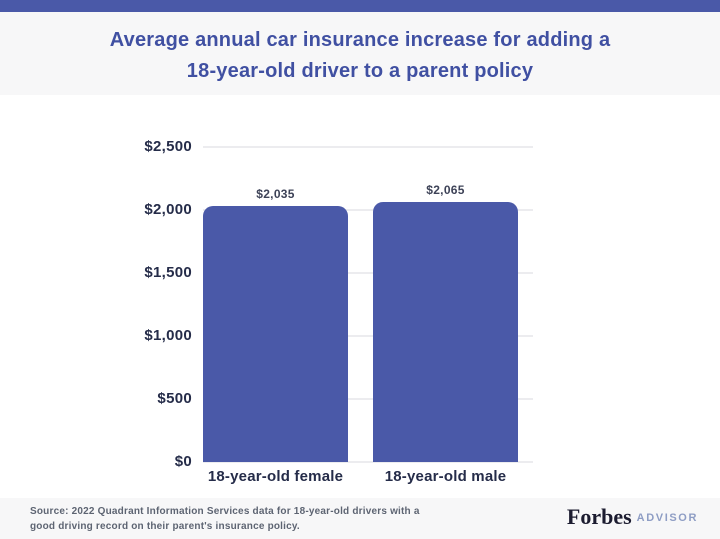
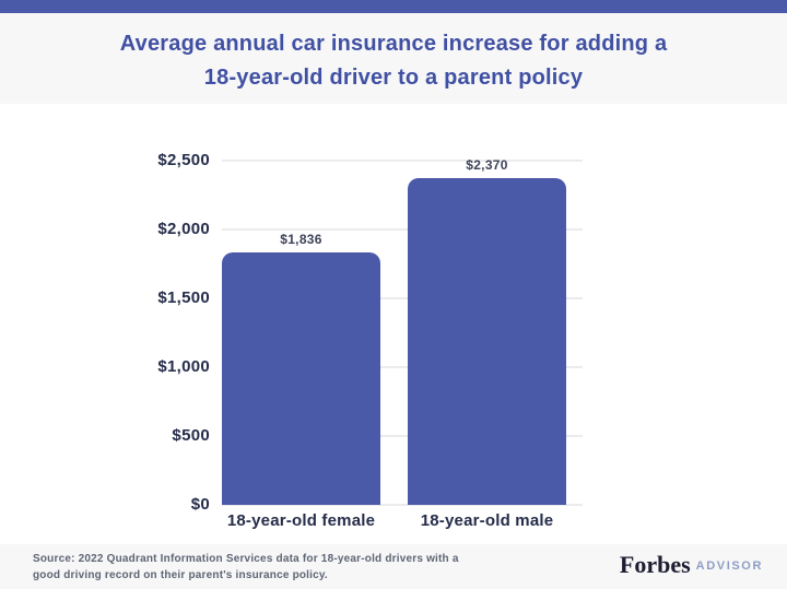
18-year-old female: $2,035 -> $1,836
18-year-old male: $2,065 -> $2,370
